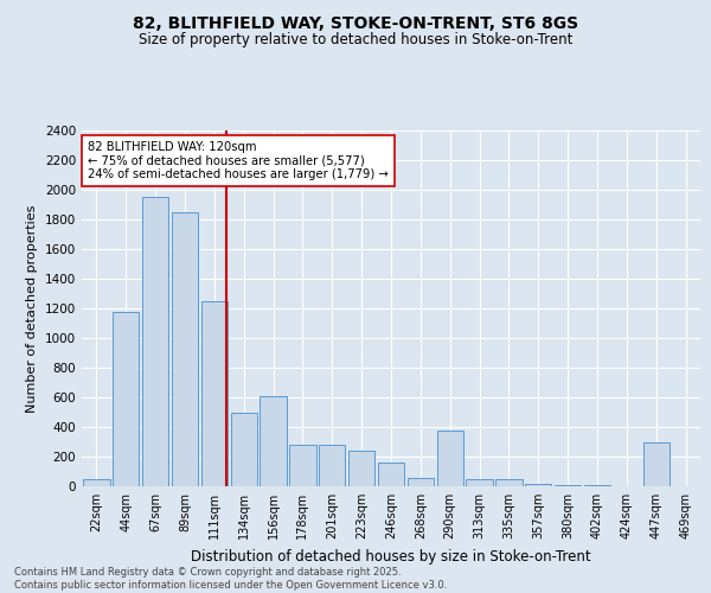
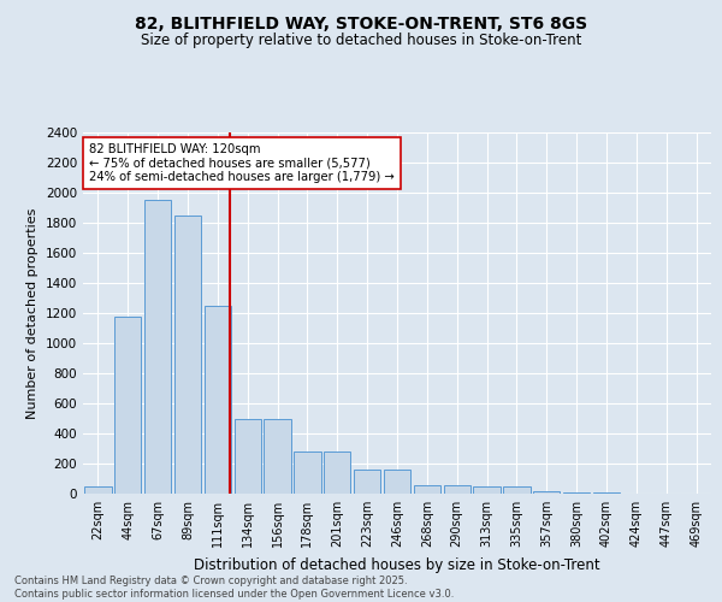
156sqm: 610 -> 500
223sqm: 240 -> 160
290sqm: 380 -> 60
447sqm: 300 -> 0
